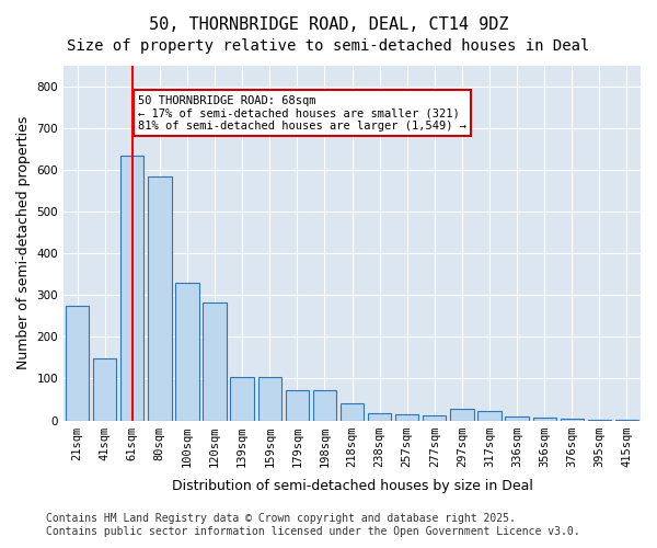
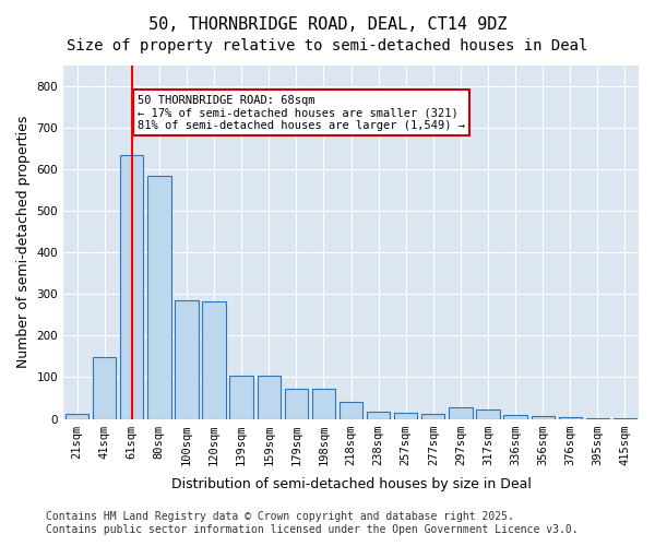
21sqm: 275 -> 12
100sqm: 330 -> 285
